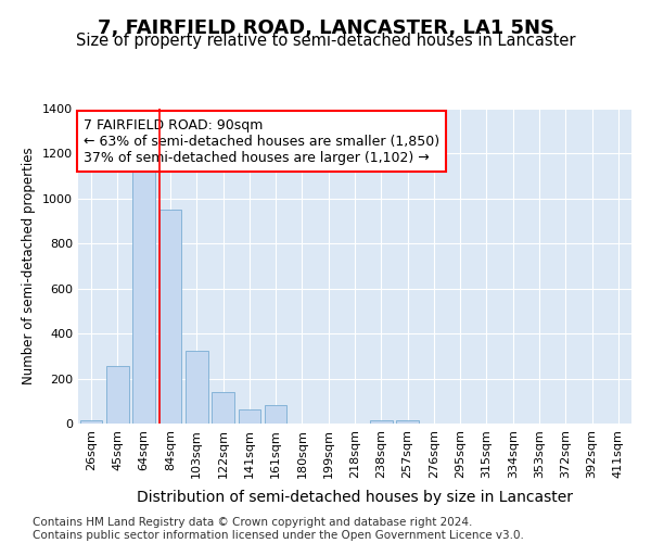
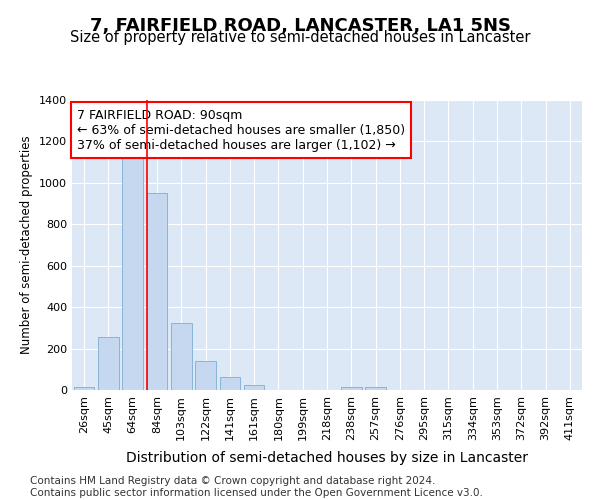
161sqm: 80 -> 25
